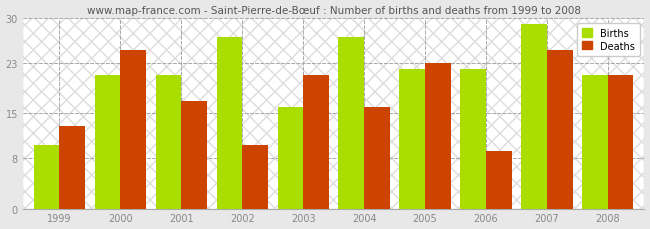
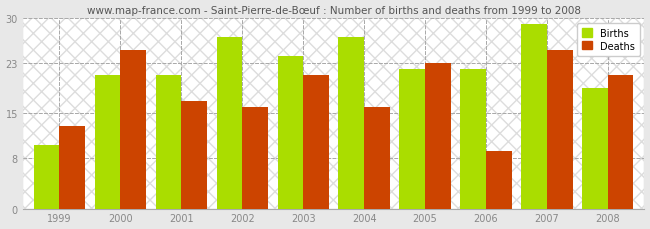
Deaths/2002: 10 -> 16
Births/2003: 16 -> 24
Births/2008: 21 -> 19
